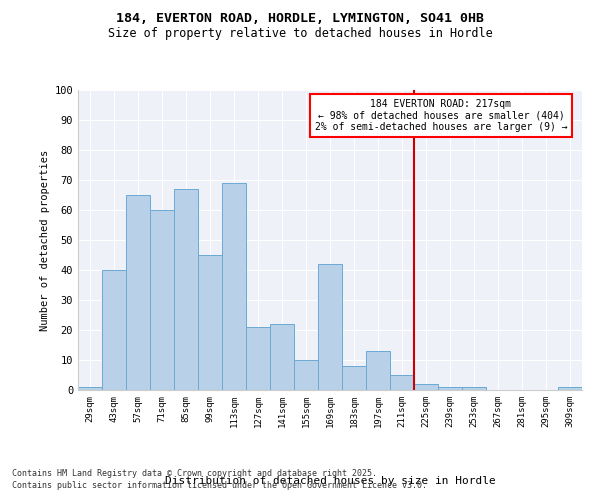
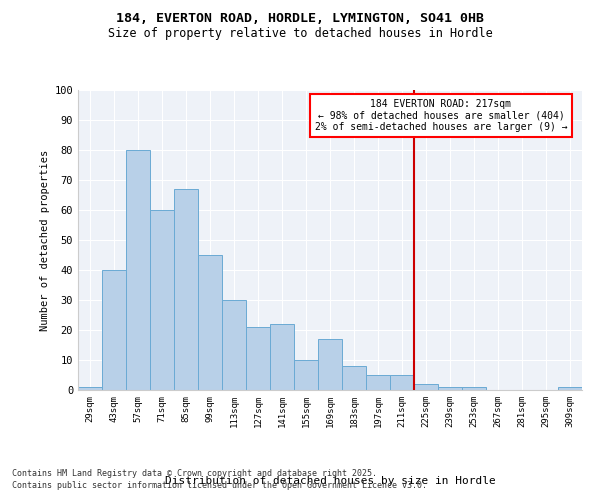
57sqm: 65 -> 80
113sqm: 69 -> 30
169sqm: 42 -> 17
197sqm: 13 -> 5
